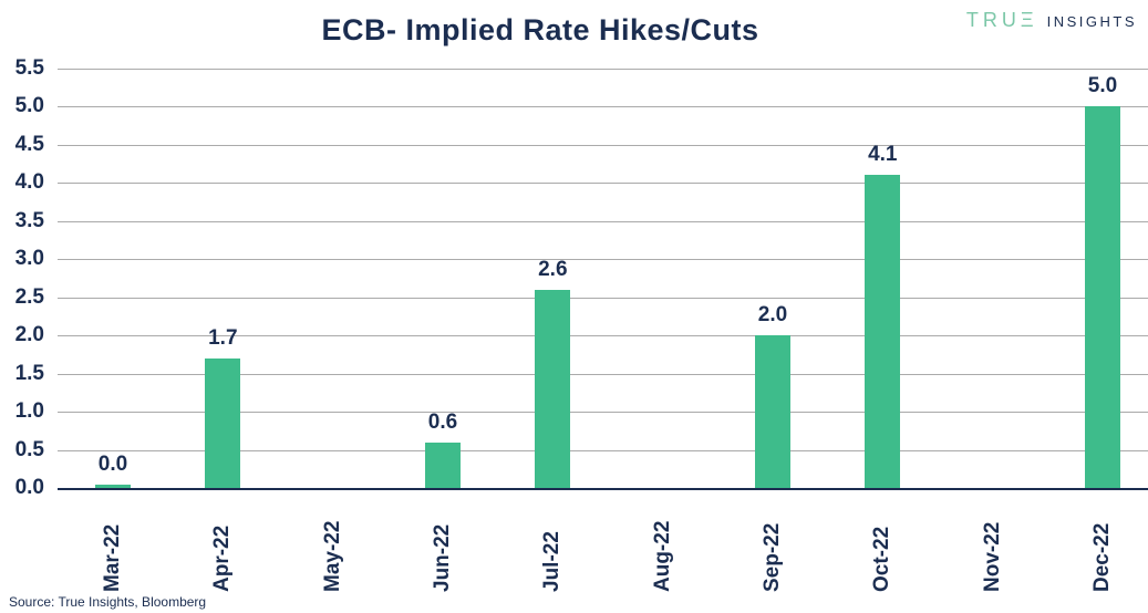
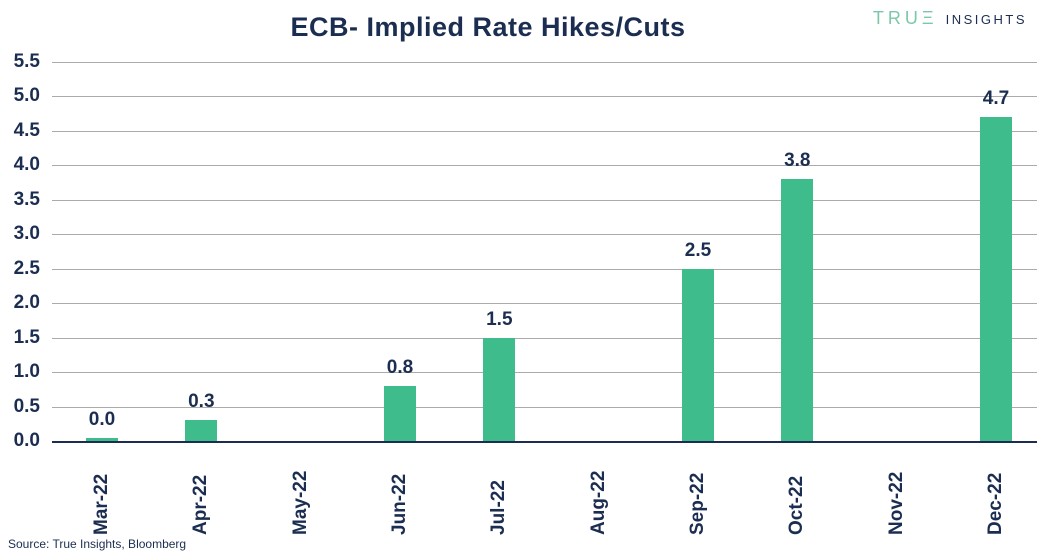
Apr-22: 1.7 -> 0.3
Jun-22: 0.6 -> 0.8
Jul-22: 2.6 -> 1.5
Sep-22: 2.0 -> 2.5
Oct-22: 4.1 -> 3.8
Dec-22: 5.0 -> 4.7
